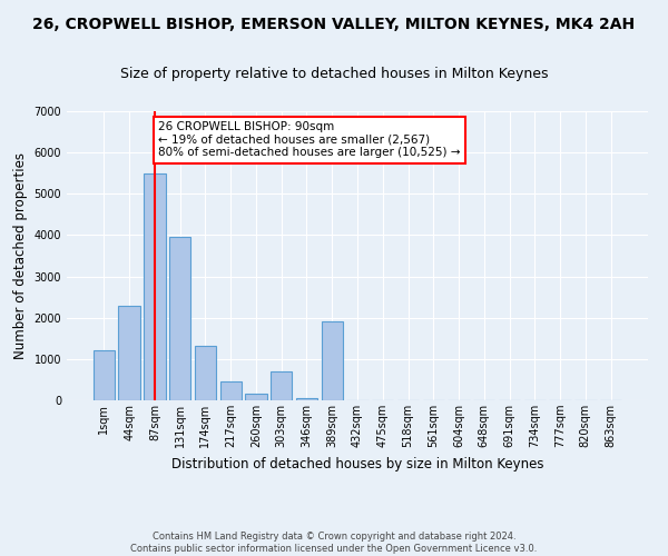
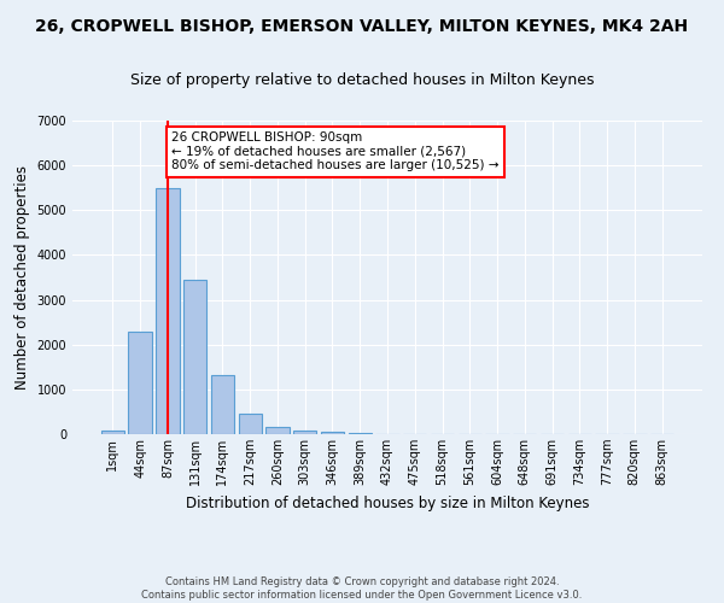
1sqm: 1200 -> 80
131sqm: 3950 -> 3450
303sqm: 700 -> 90
389sqm: 1900 -> 30
